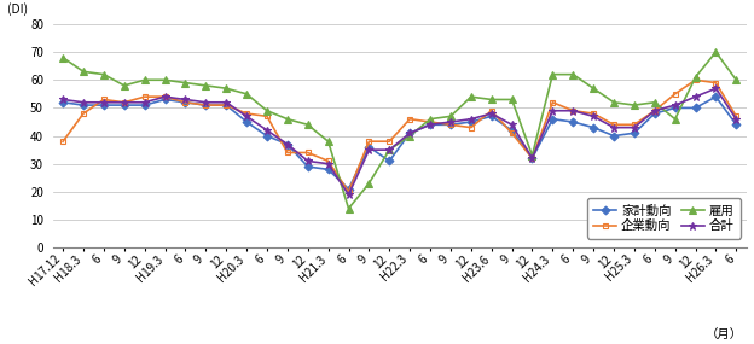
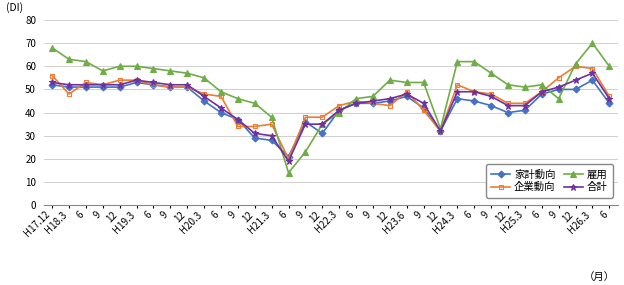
企業動向/H17.12: 38 -> 56
企業動向/H21.3: 31 -> 35
企業動向/H22.3: 46 -> 43
